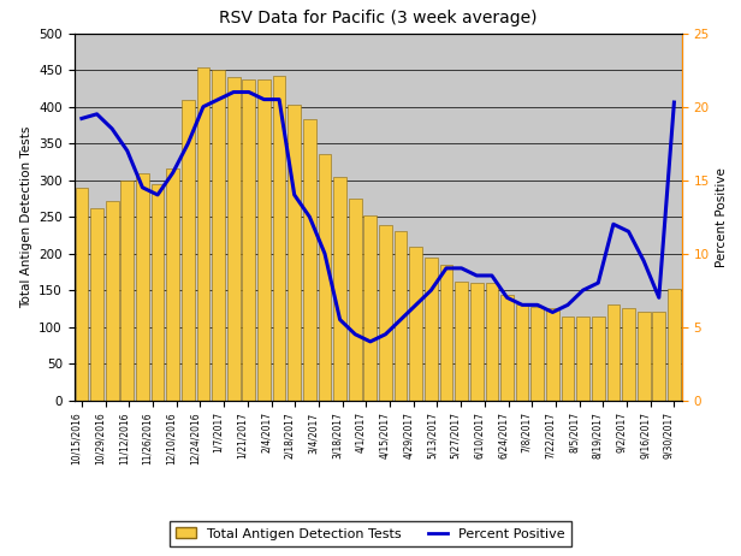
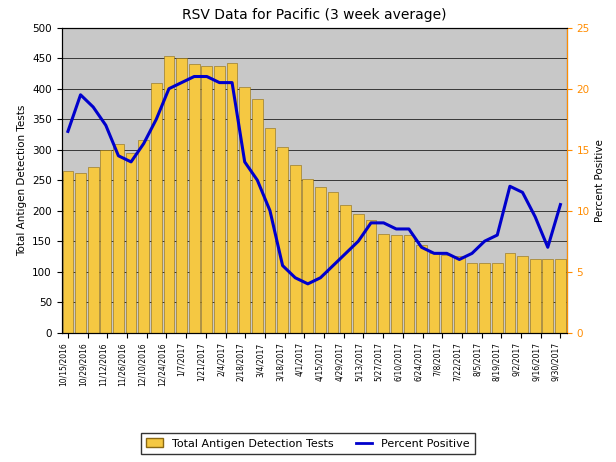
Total Antigen Detection Tests/10/15/2016: 290 -> 265
Percent Positive/10/15/2016: 19.2 -> 16.5
Total Antigen Detection Tests/9/30/2017: 152 -> 120
Percent Positive/9/30/2017: 20.3 -> 10.5
